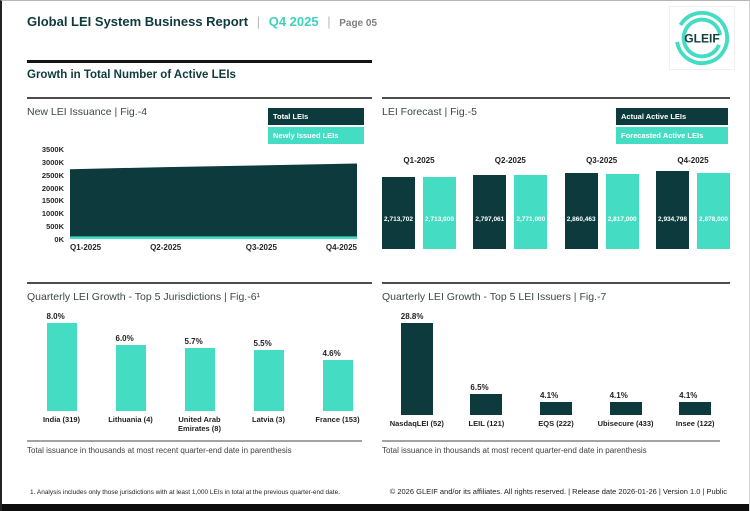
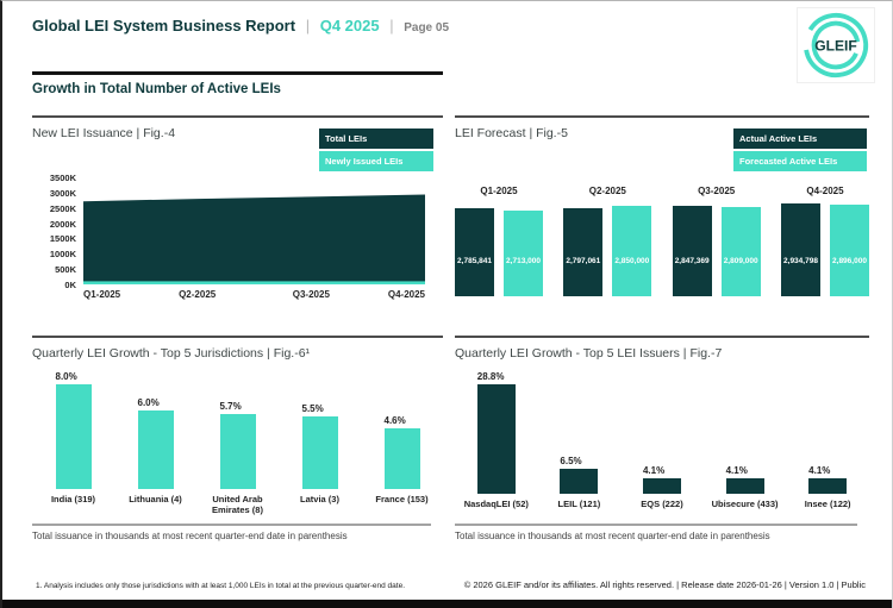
LEI Forecast | Fig.-5/Actual Active LEIs/Q1-2025: 2,713,702 -> 2,785,841
LEI Forecast | Fig.-5/Forecasted Active LEIs/Q2-2025: 2,771,000 -> 2,850,000
LEI Forecast | Fig.-5/Actual Active LEIs/Q3-2025: 2,860,463 -> 2,847,369
LEI Forecast | Fig.-5/Forecasted Active LEIs/Q3-2025: 2,817,000 -> 2,809,000
LEI Forecast | Fig.-5/Forecasted Active LEIs/Q4-2025: 2,878,000 -> 2,896,000
